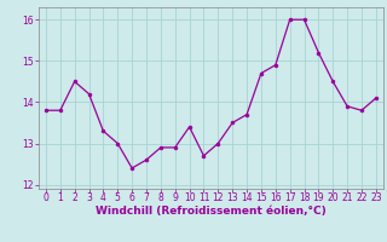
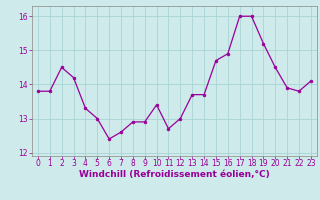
13: 13.5 -> 13.7
